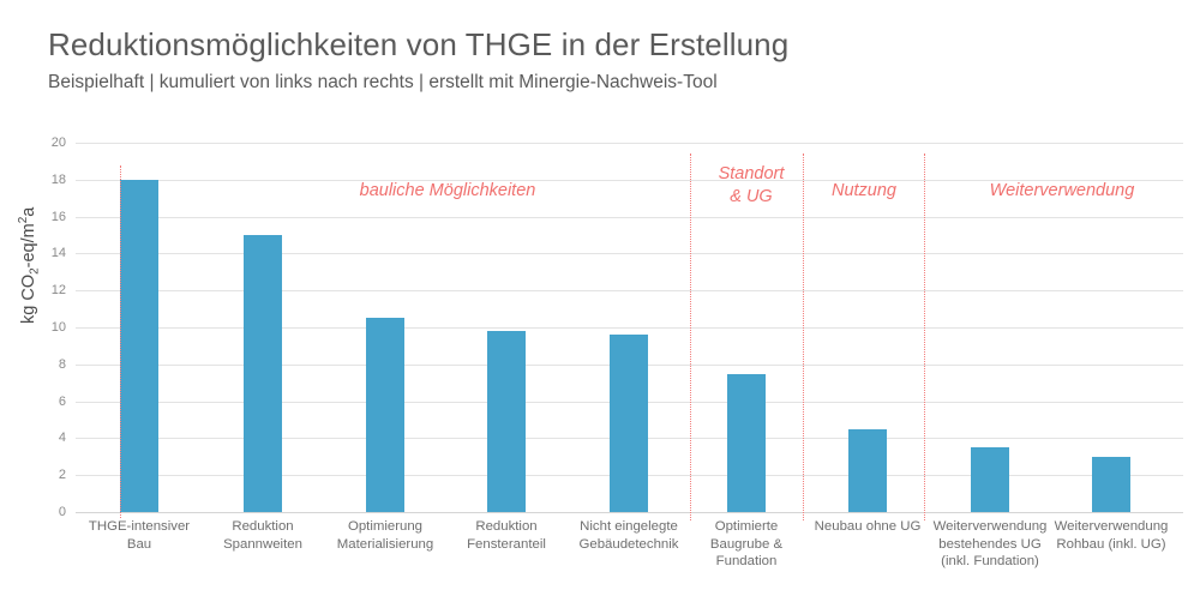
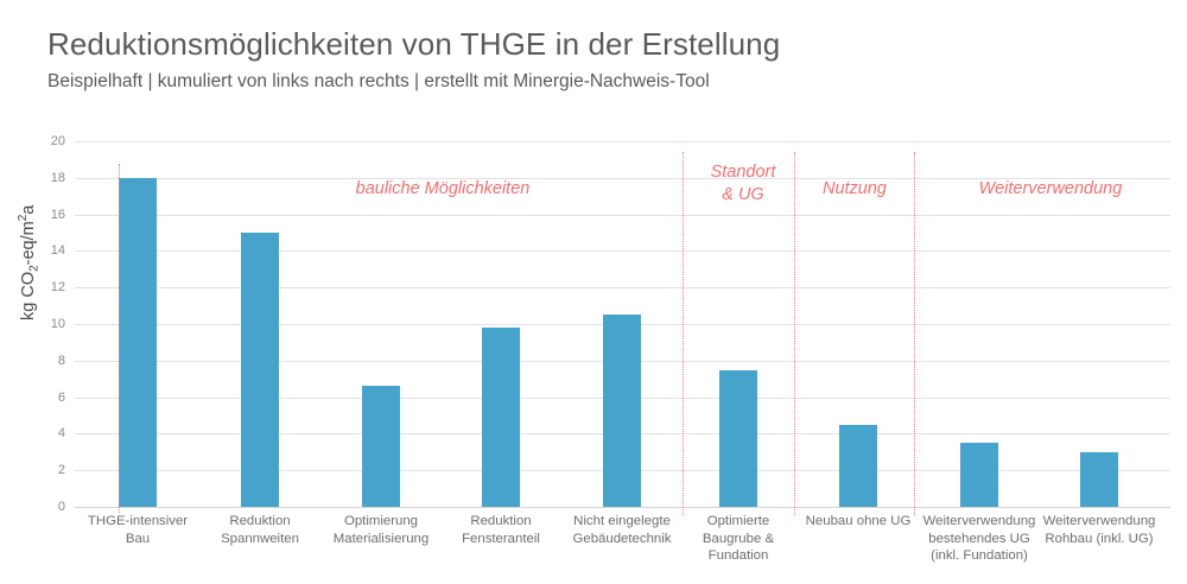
Optimierung Materialisierung: 10.5 -> 6.6
Nicht eingelegte Gebäudetechnik: 9.6 -> 10.5
